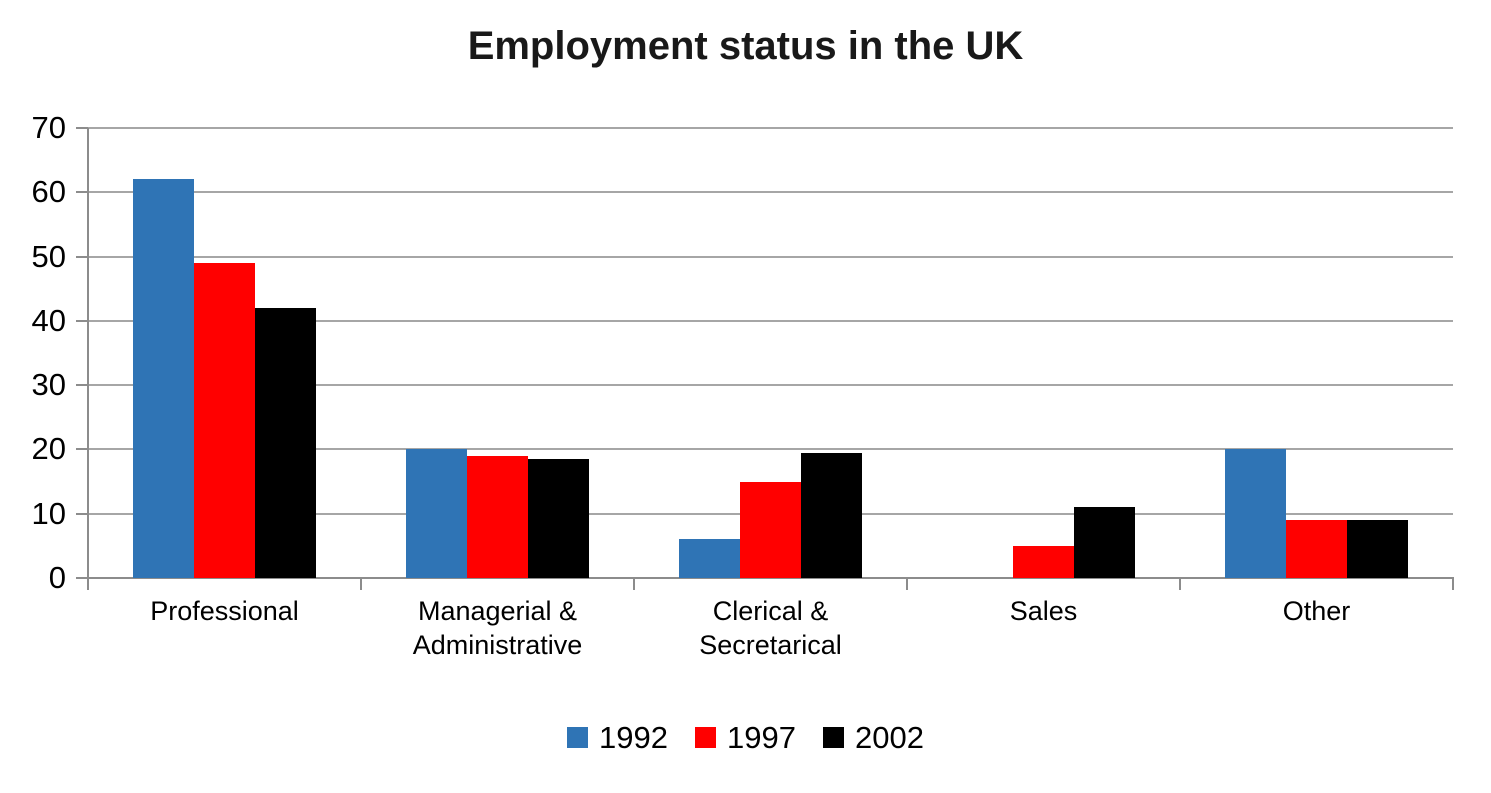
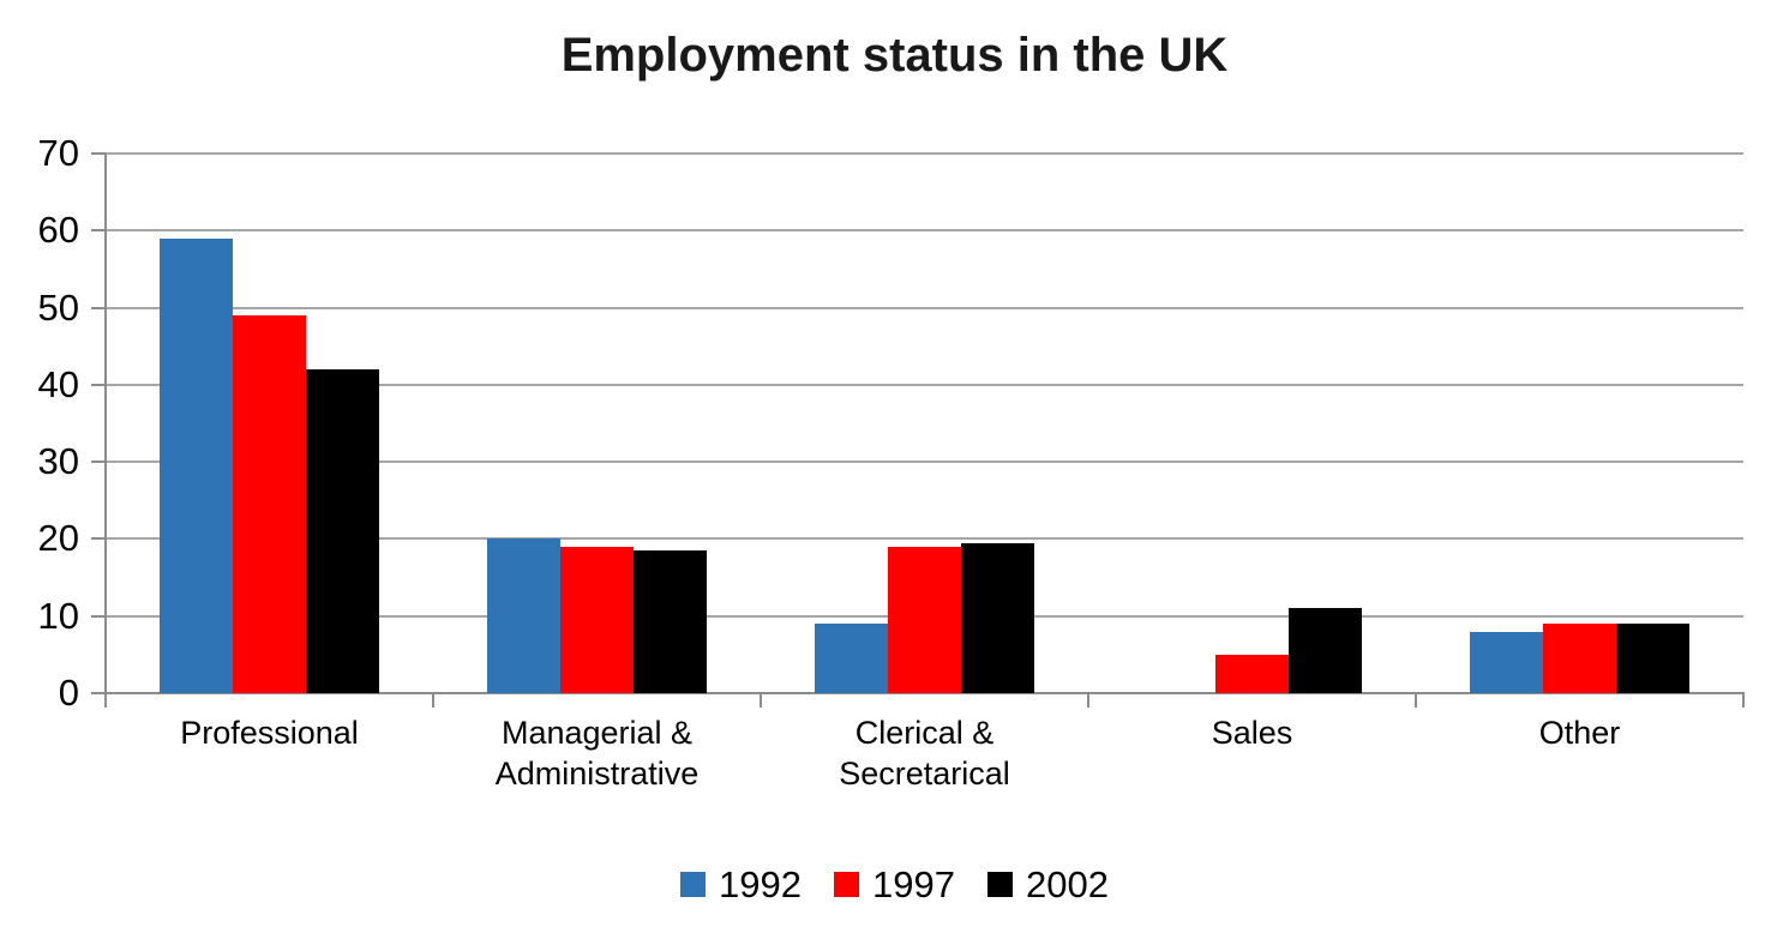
1992/Professional: 62 -> 59
1992/Clerical & Secretarical: 6 -> 9
1997/Clerical & Secretarical: 15 -> 19
1992/Other: 20 -> 8
